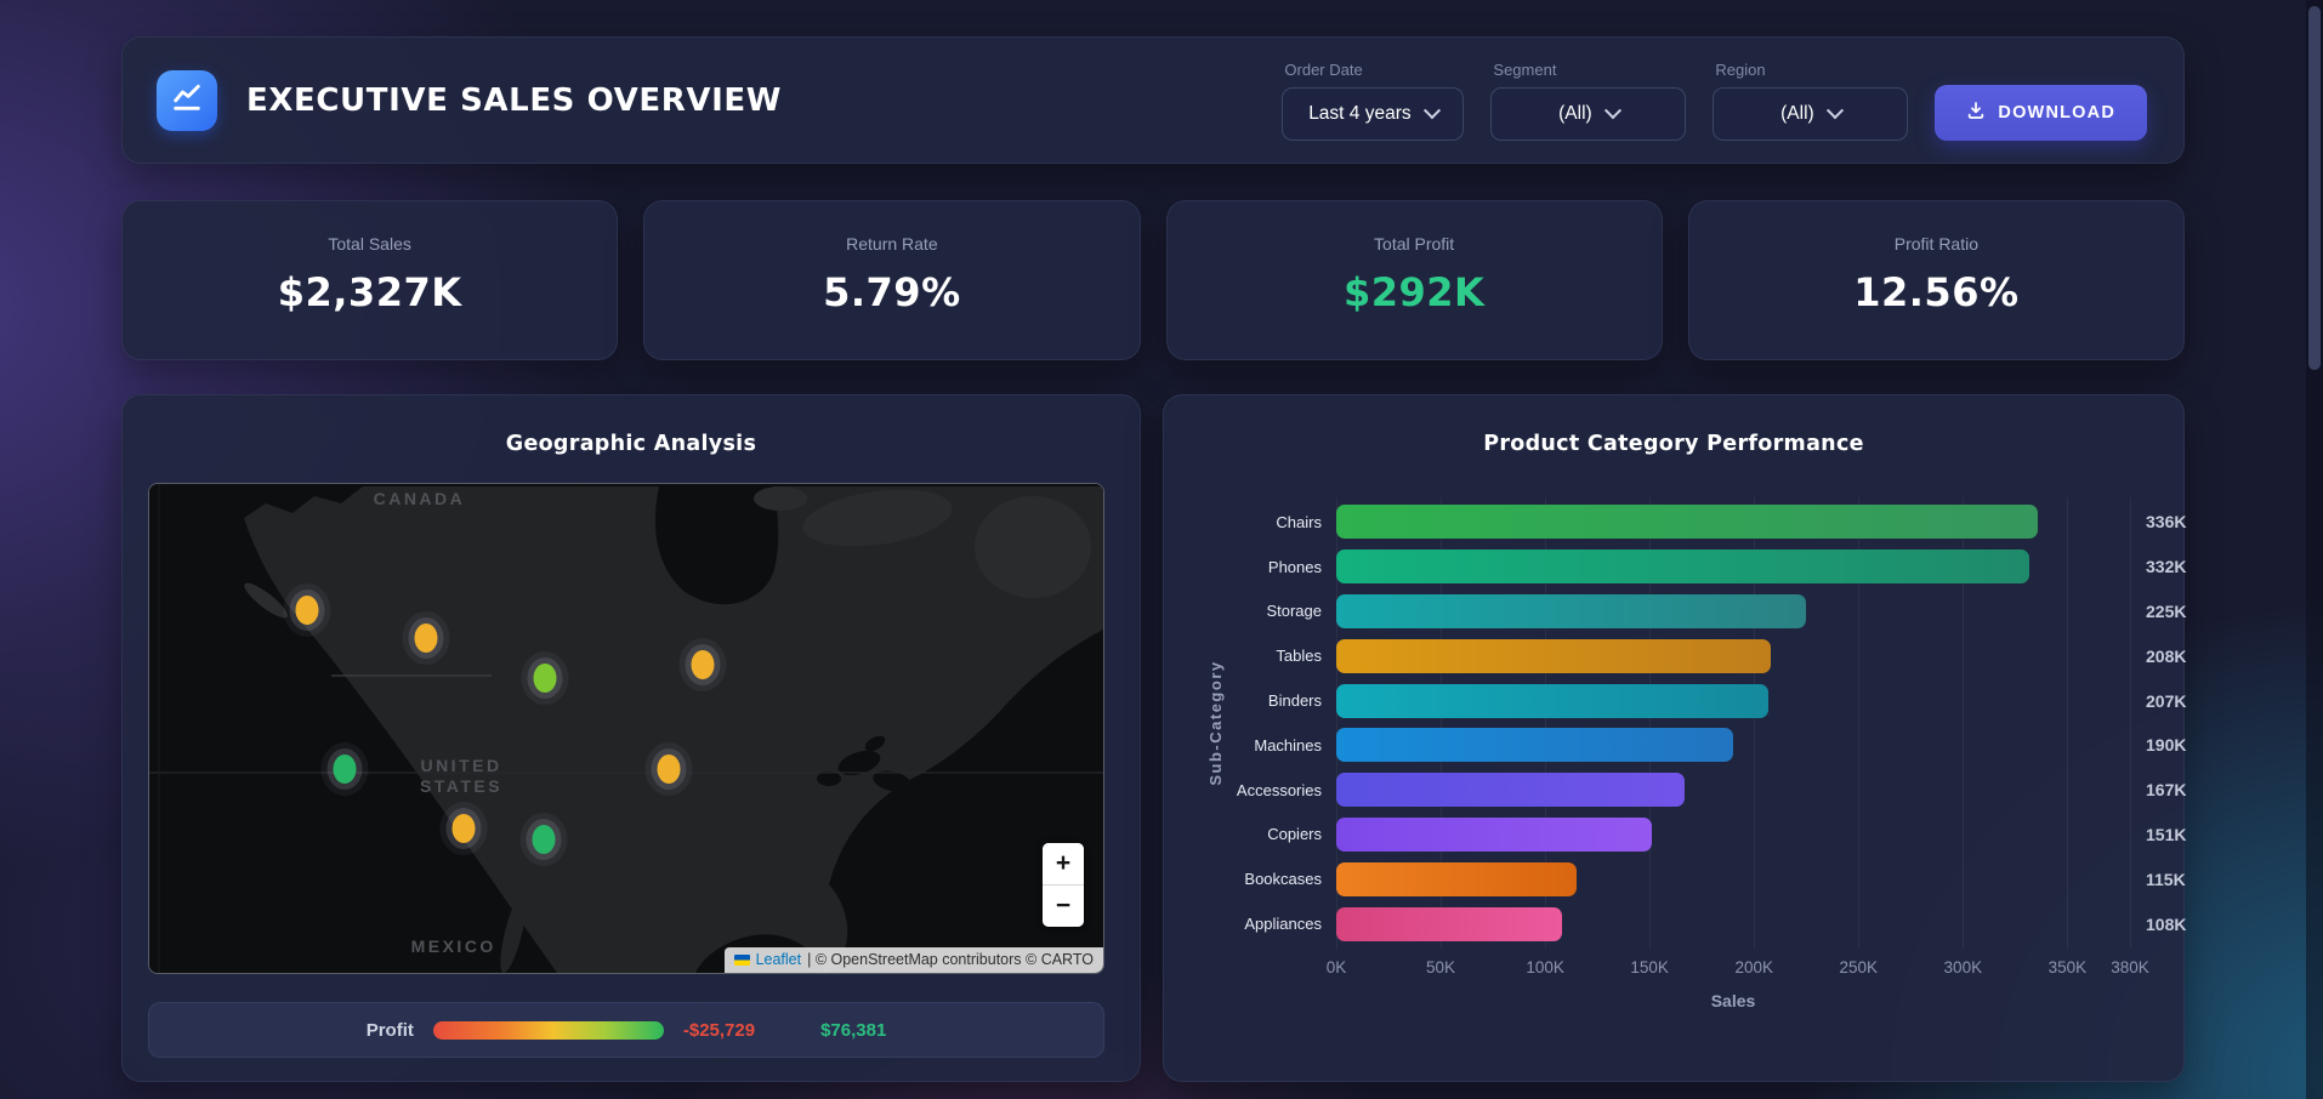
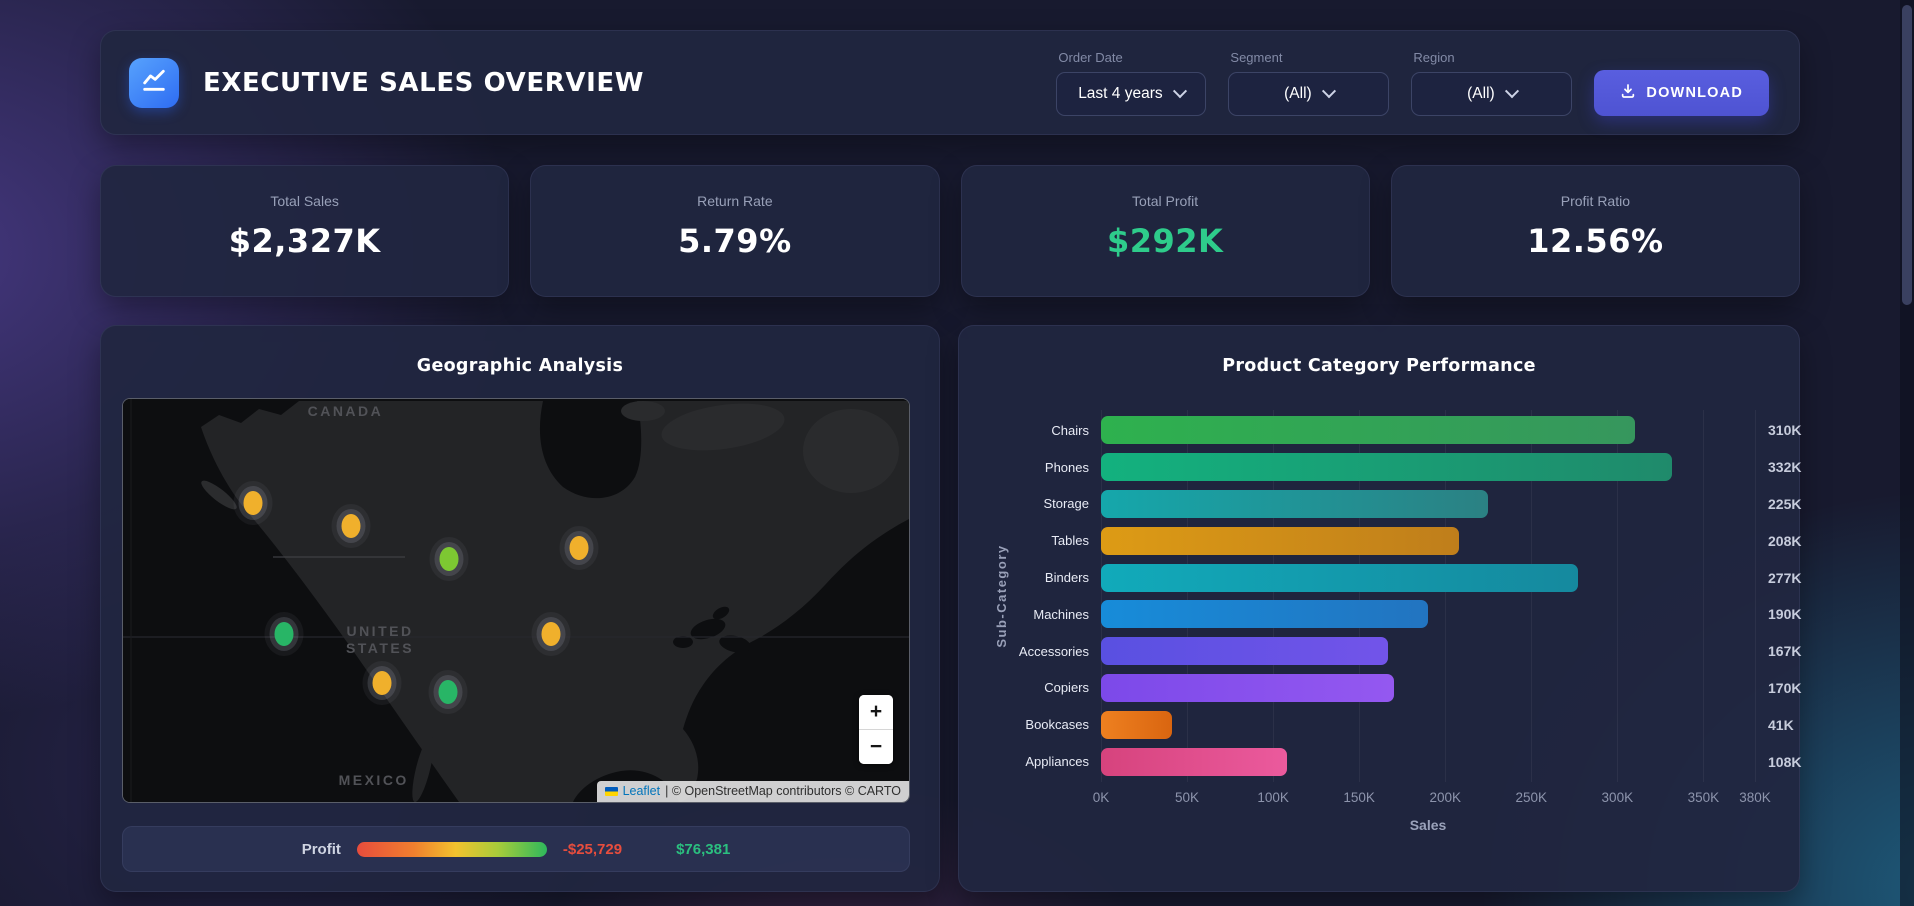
Chairs: 336K -> 310K
Binders: 207K -> 277K
Copiers: 151K -> 170K
Bookcases: 115K -> 41K
